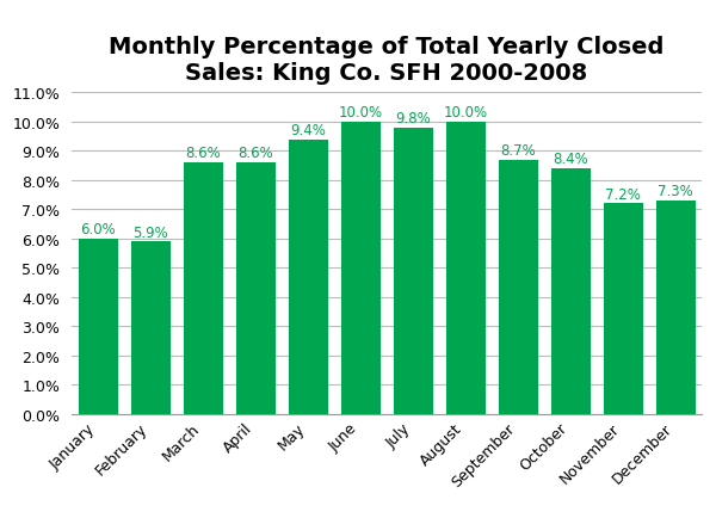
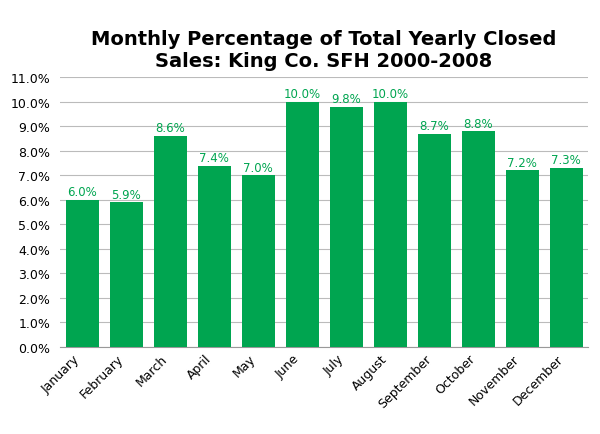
April: 8.6% -> 7.4%
May: 9.4% -> 7.0%
October: 8.4% -> 8.8%
